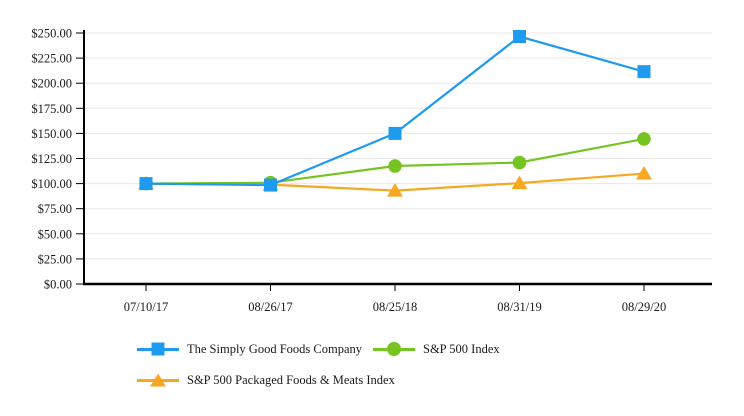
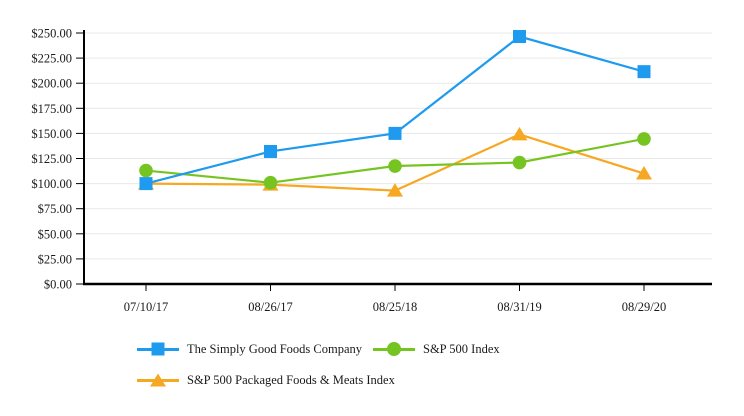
S&P 500 Index/07/10/17: $100 -> $113
The Simply Good Foods Company/08/26/17: $98 -> $132
S&P 500 Packaged Foods & Meats Index/08/31/19: $100 -> $149
